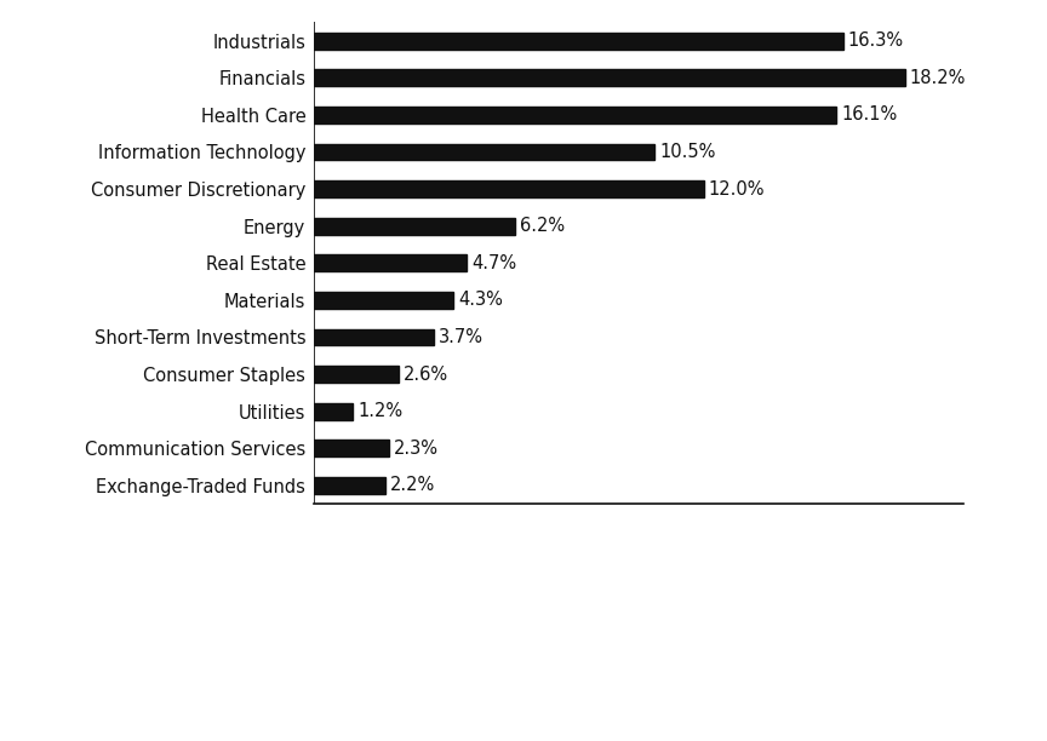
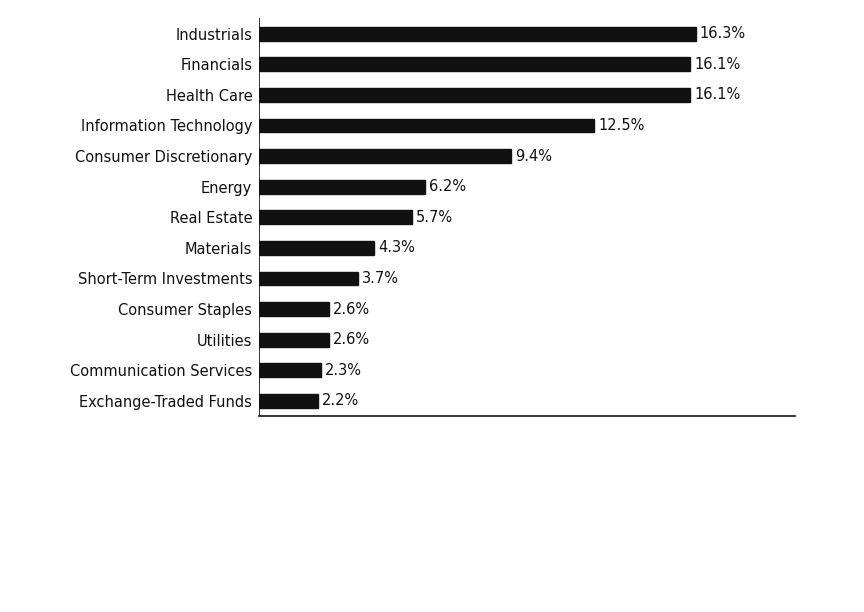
Financials: 18.2% -> 16.1%
Information Technology: 10.5% -> 12.5%
Consumer Discretionary: 12.0% -> 9.4%
Real Estate: 4.7% -> 5.7%
Utilities: 1.2% -> 2.6%
